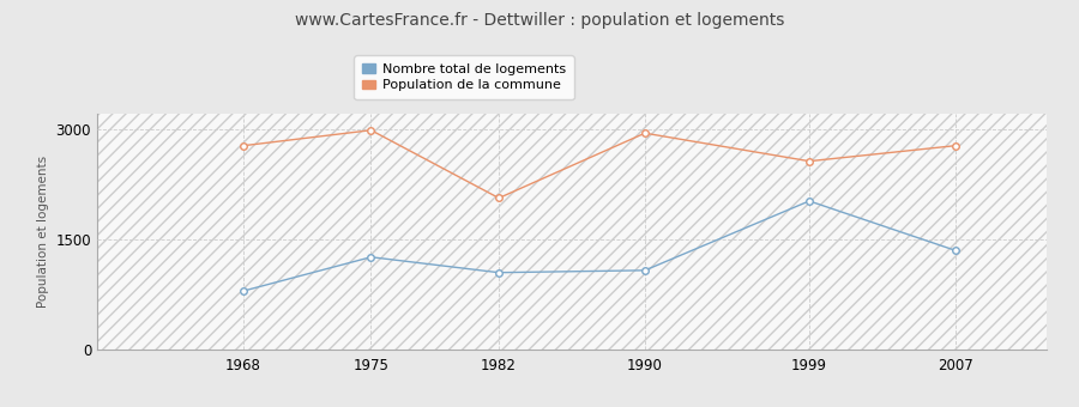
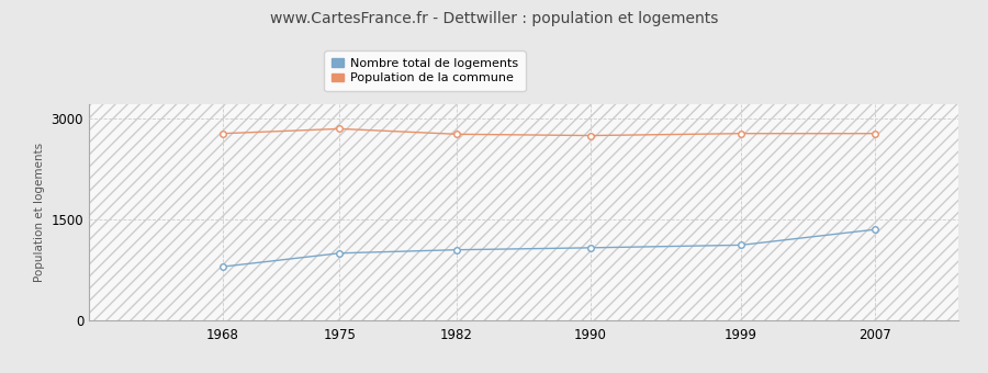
Nombre total de logements/1975: 1260 -> 1000
Population de la commune/1975: 2980 -> 2840
Population de la commune/1982: 2060 -> 2760
Population de la commune/1990: 2940 -> 2740
Nombre total de logements/1999: 2020 -> 1120
Population de la commune/1999: 2560 -> 2770
